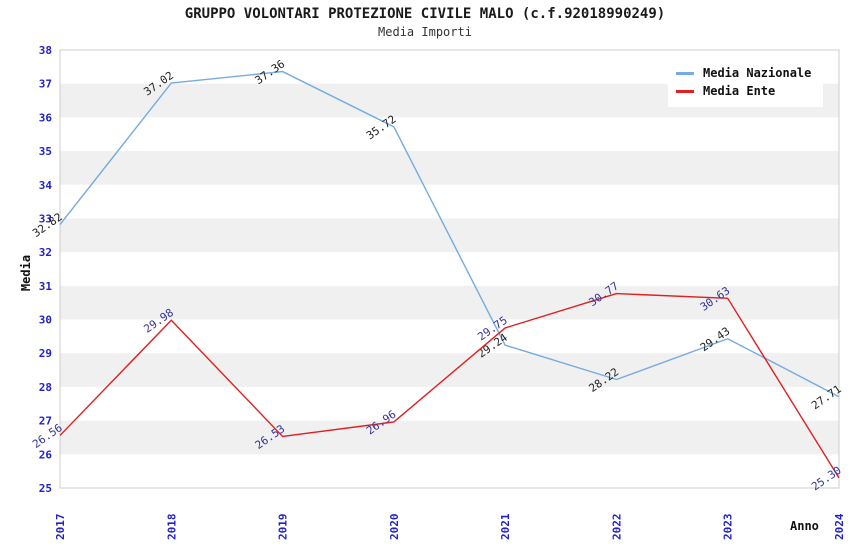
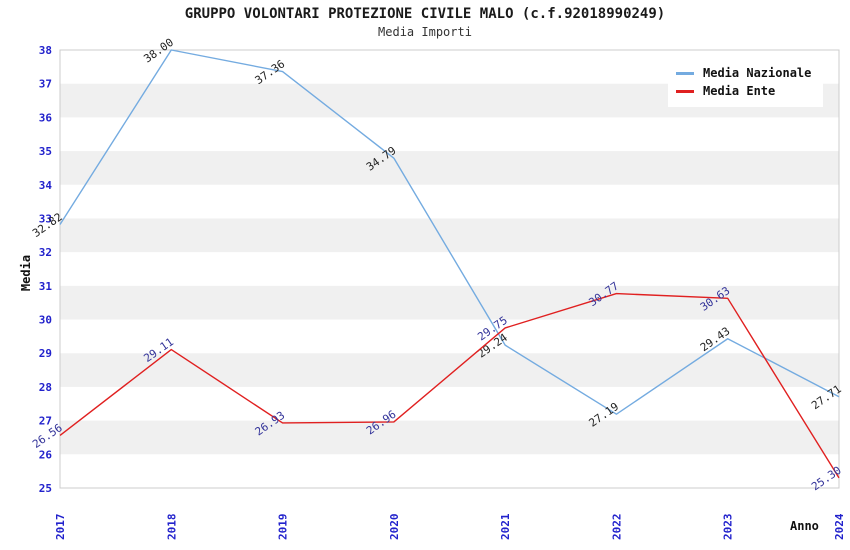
Media Nazionale/2018: 37.02 -> 38.00
Media Ente/2018: 29.98 -> 29.11
Media Ente/2019: 26.53 -> 26.93
Media Nazionale/2020: 35.72 -> 34.79
Media Nazionale/2022: 28.22 -> 27.19
